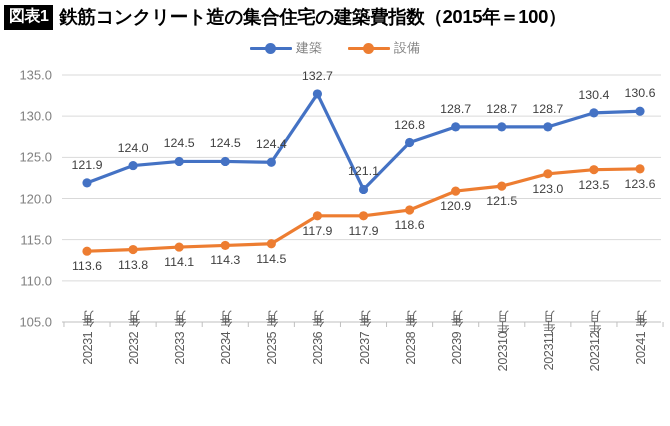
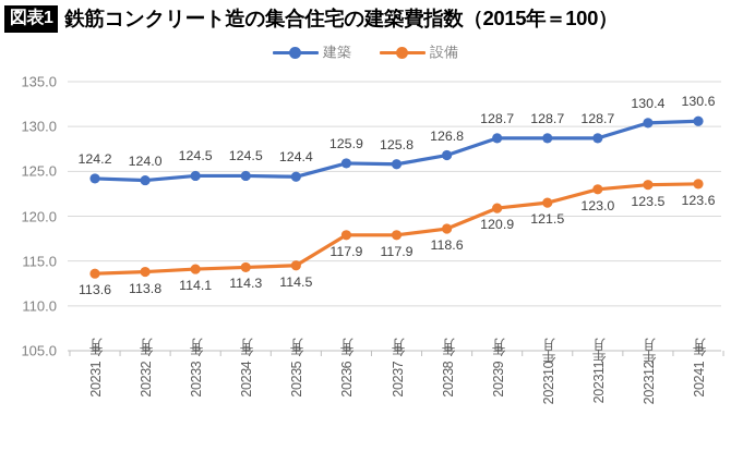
建築/2023年1月: 121.9 -> 124.2
建築/2023年6月: 132.7 -> 125.9
建築/2023年7月: 121.1 -> 125.8
